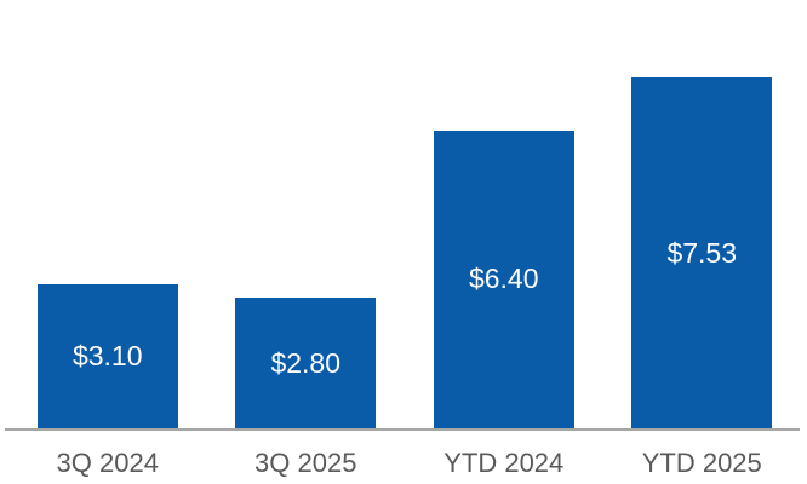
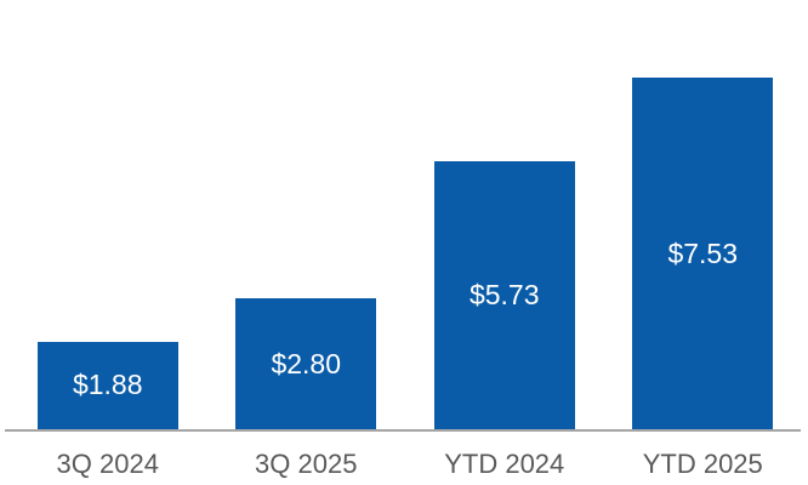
3Q 2024: $3.10 -> $1.88
YTD 2024: $6.40 -> $5.73
